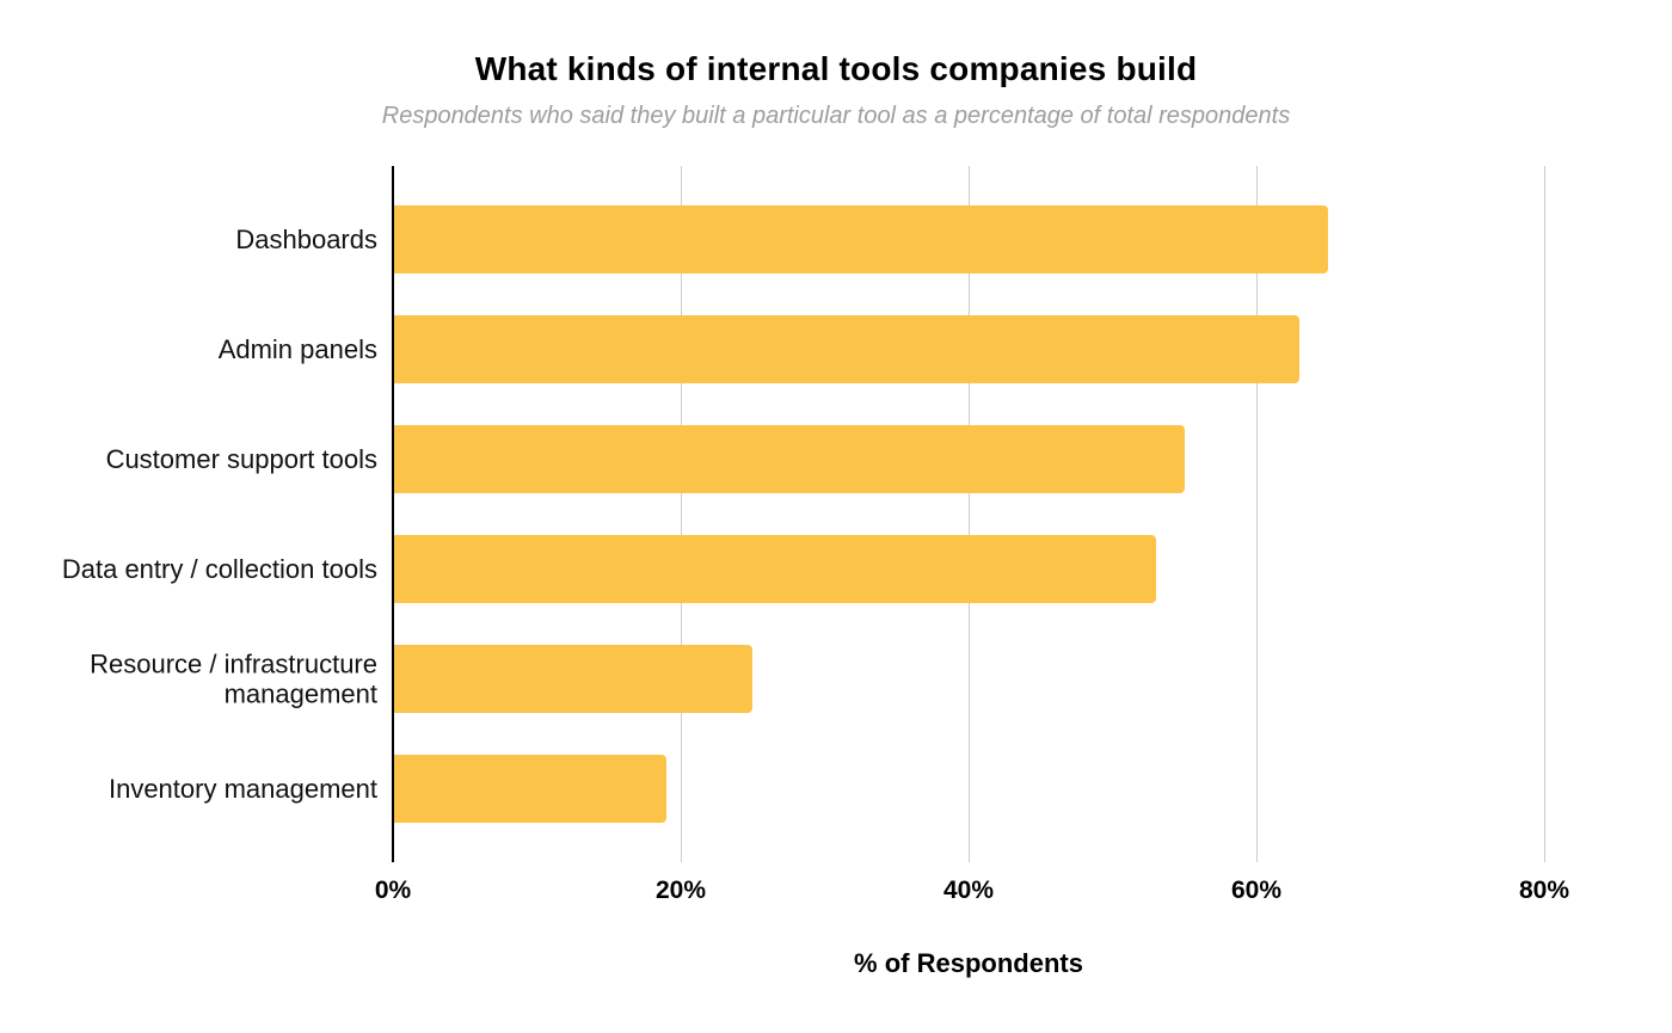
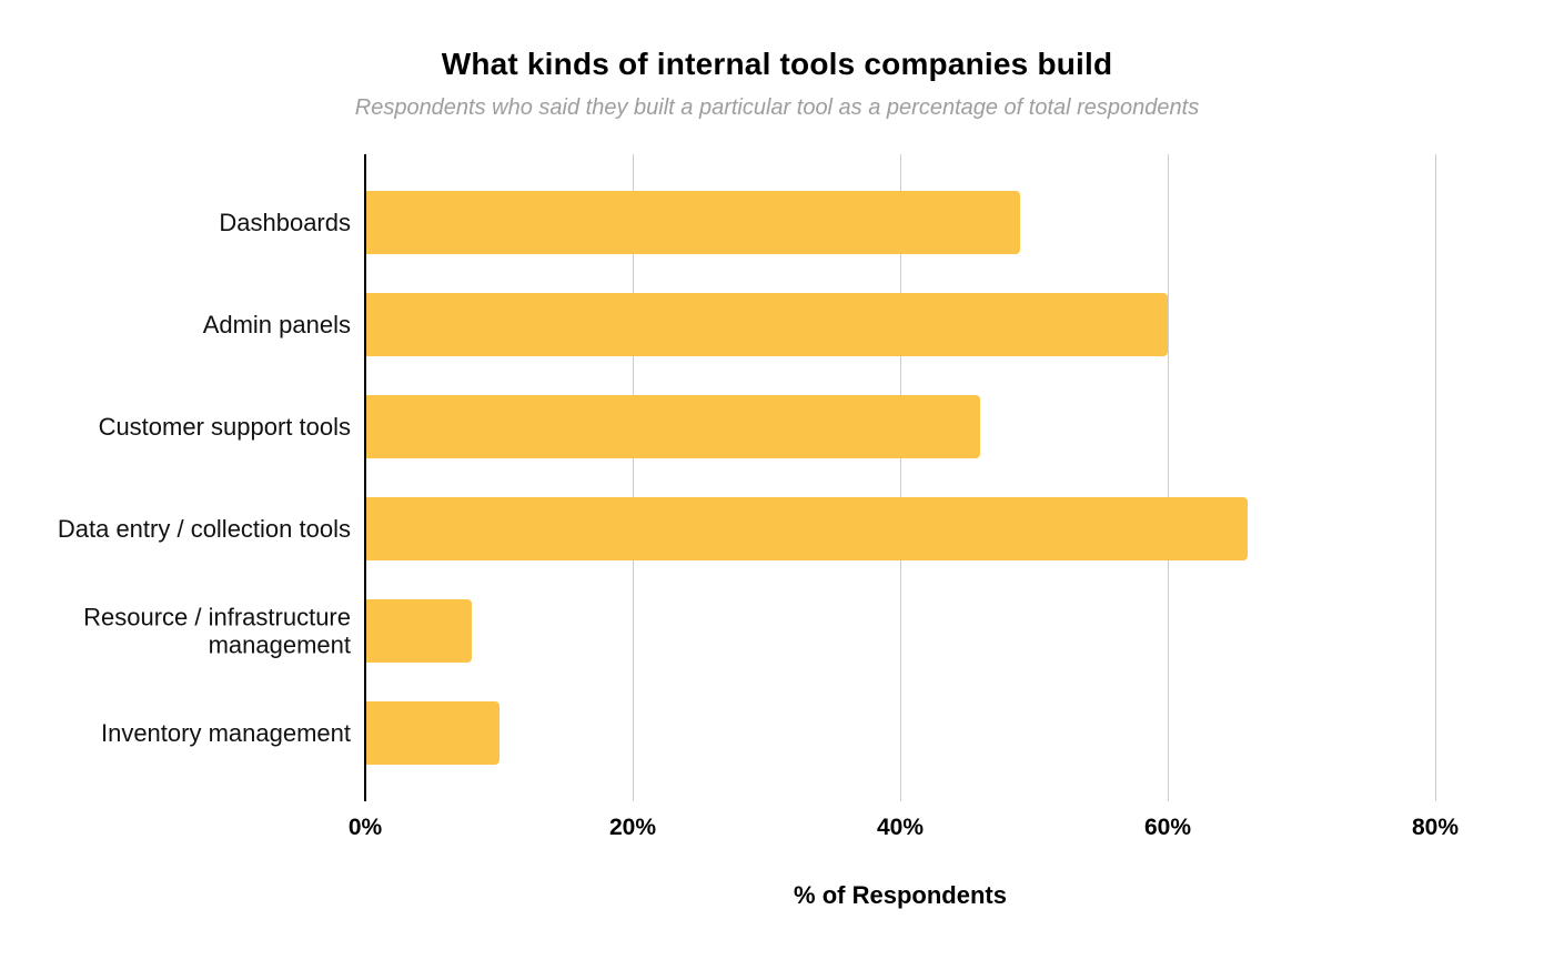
Dashboards: 65% -> 49%
Admin panels: 63% -> 60%
Customer support tools: 55% -> 46%
Data entry / collection tools: 53% -> 66%
Resource / infrastructure management: 25% -> 8%
Inventory management: 19% -> 10%
